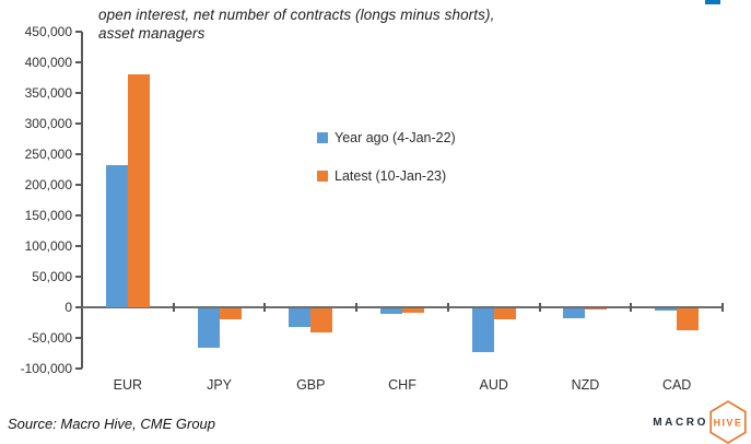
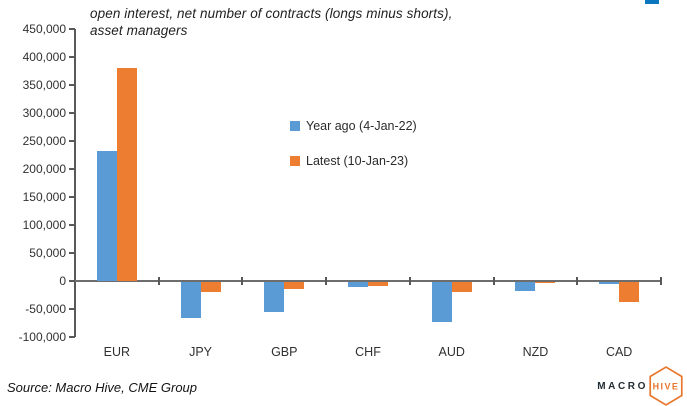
Year ago (4-Jan-22)/GBP: -30000 -> -50000
Latest (10-Jan-23)/GBP: -40000 -> -10000
